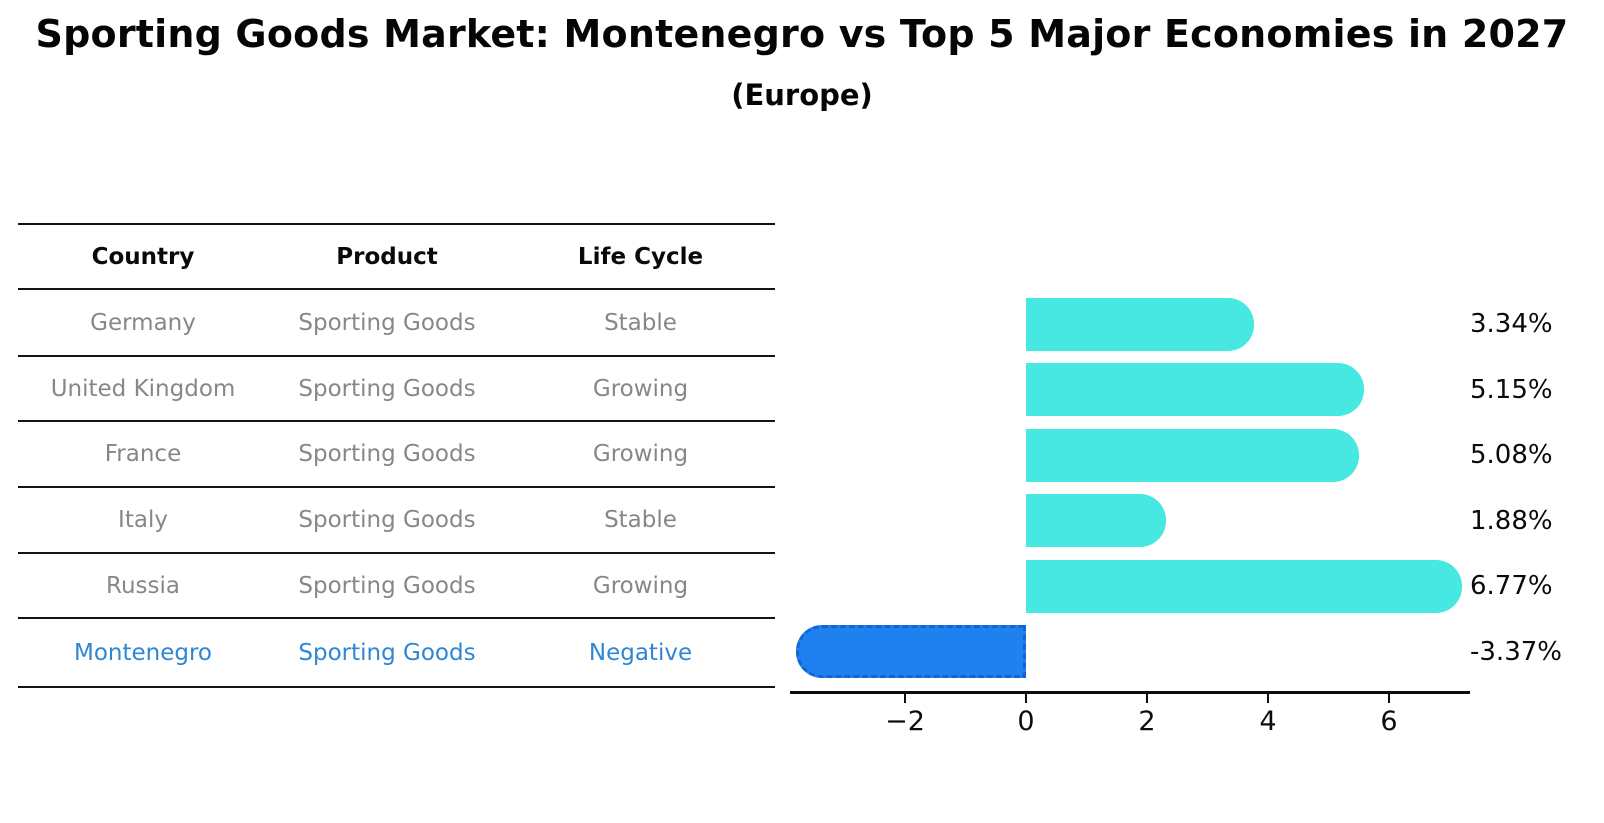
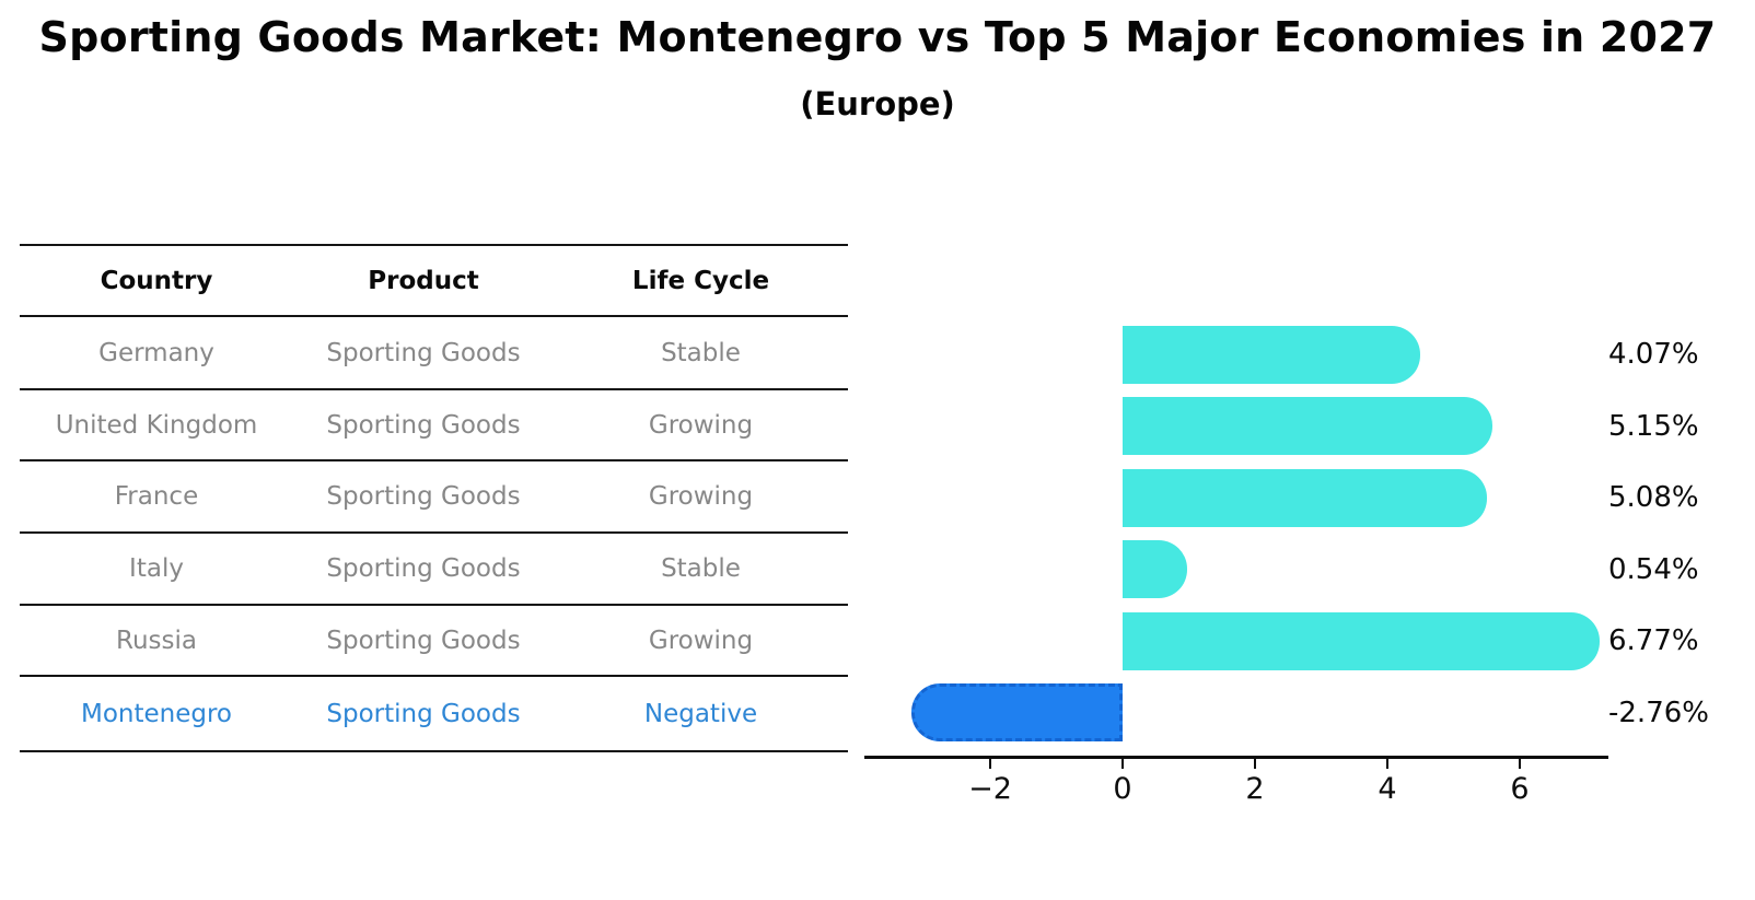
Germany: 3.34% -> 4.07%
Italy: 1.88% -> 0.54%
Montenegro: -3.37% -> -2.76%
